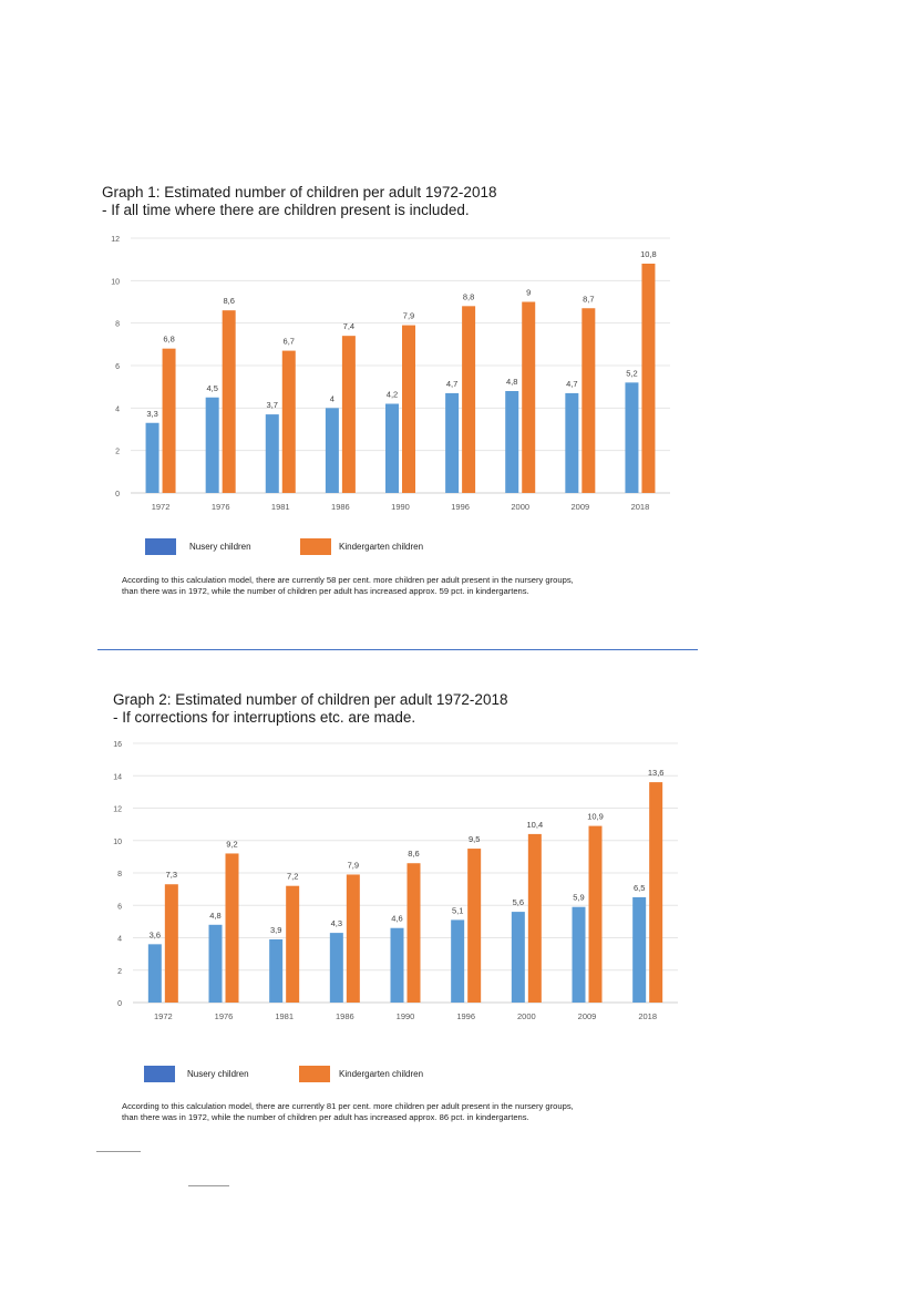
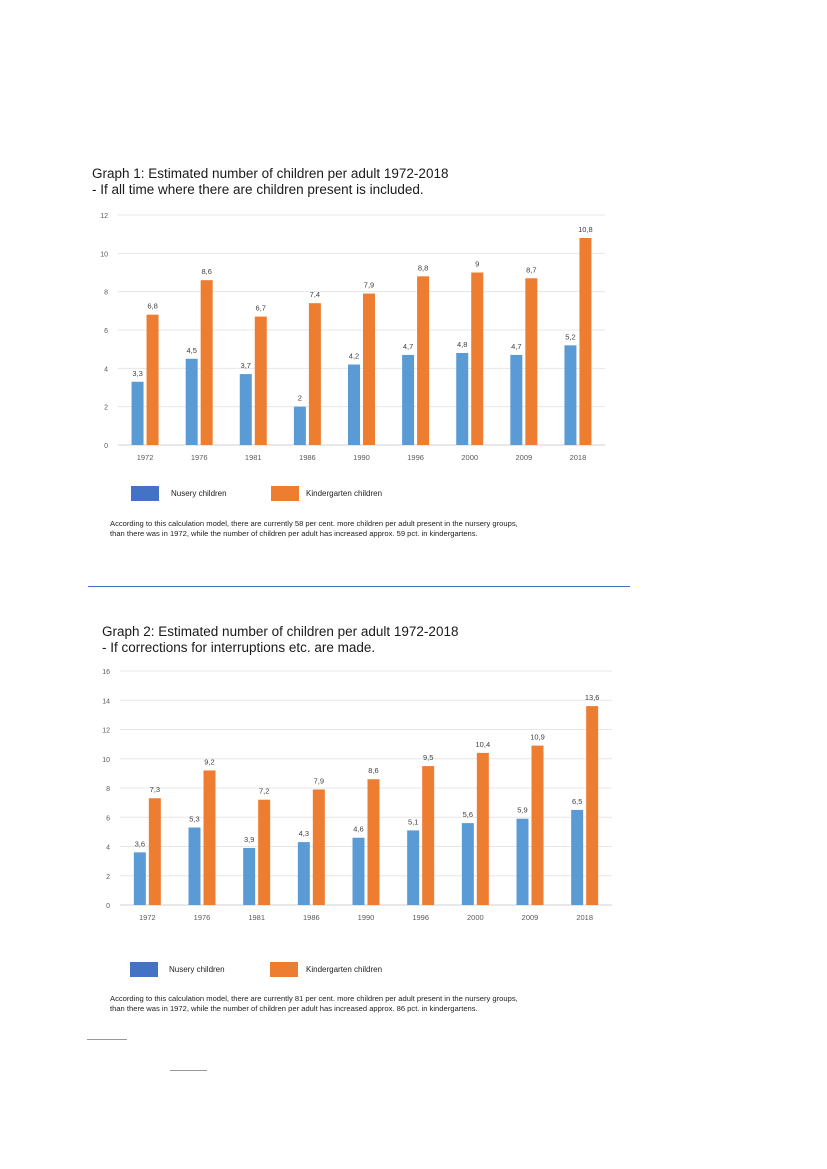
Graph 1: Estimated number of children per adult 1972-2018/Nusery children/1986: 4 -> 2
Graph 2: Estimated number of children per adult 1972-2018/Nusery children/1976: 4,8 -> 5,3
